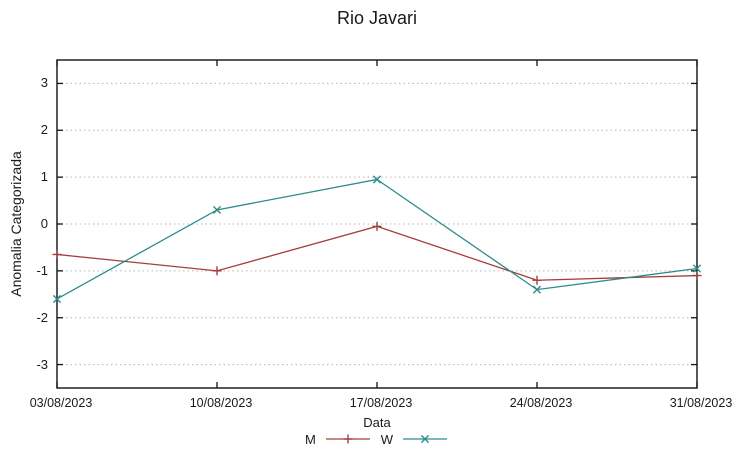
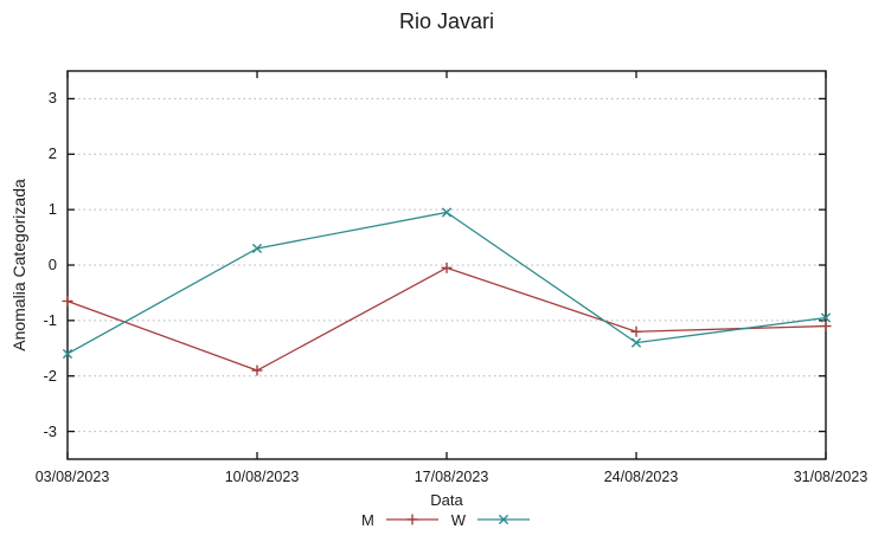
M/10/08/2023: -1.0 -> -1.9
